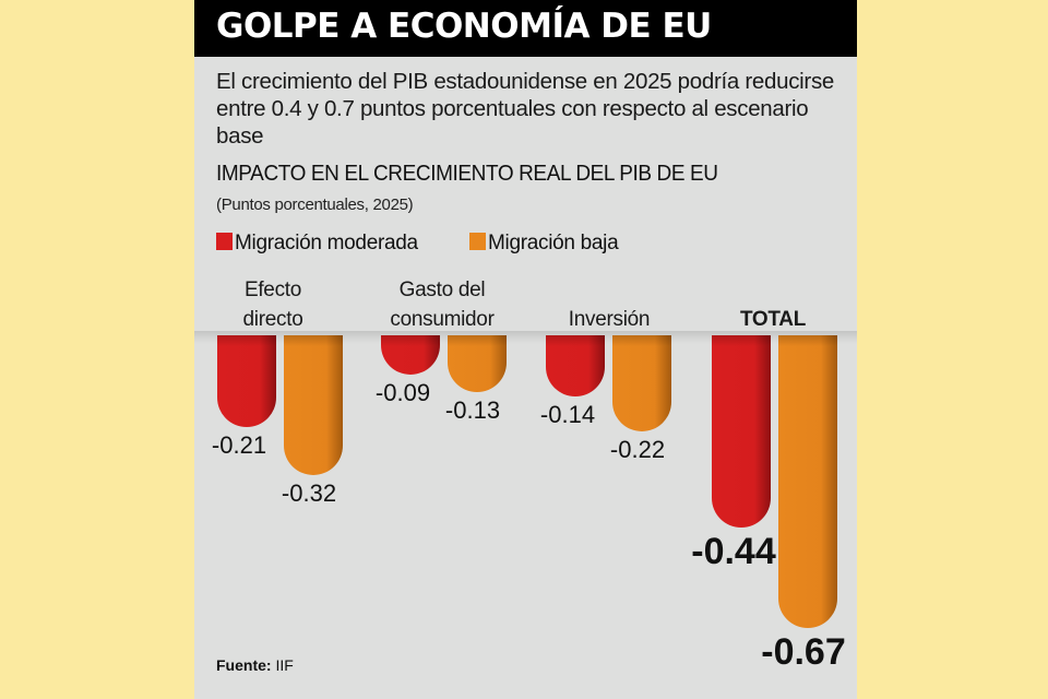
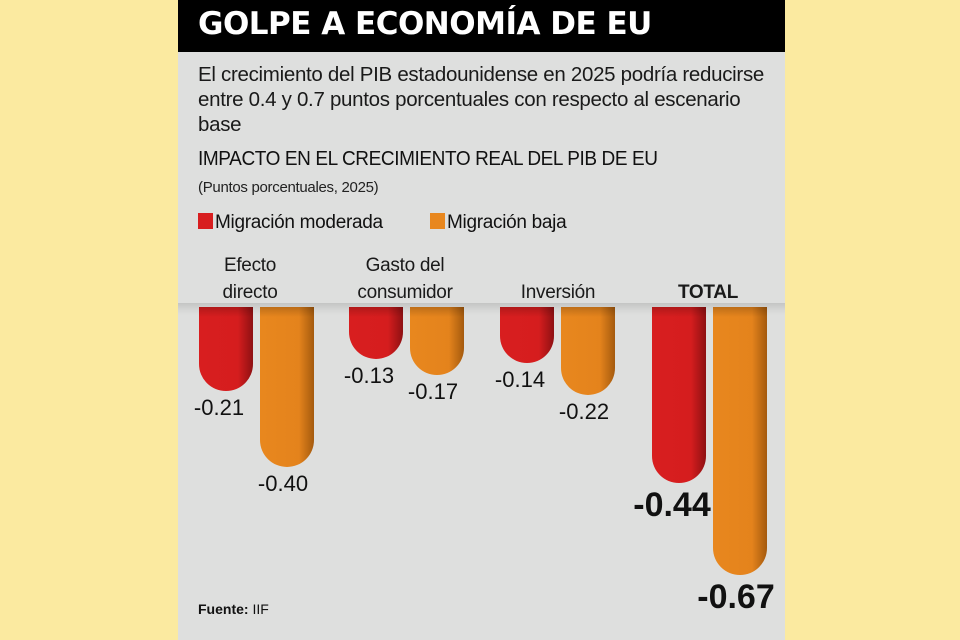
Migración baja/Efecto directo: -0.32 -> -0.40
Migración moderada/Gasto del consumidor: -0.09 -> -0.13
Migración baja/Gasto del consumidor: -0.13 -> -0.17
